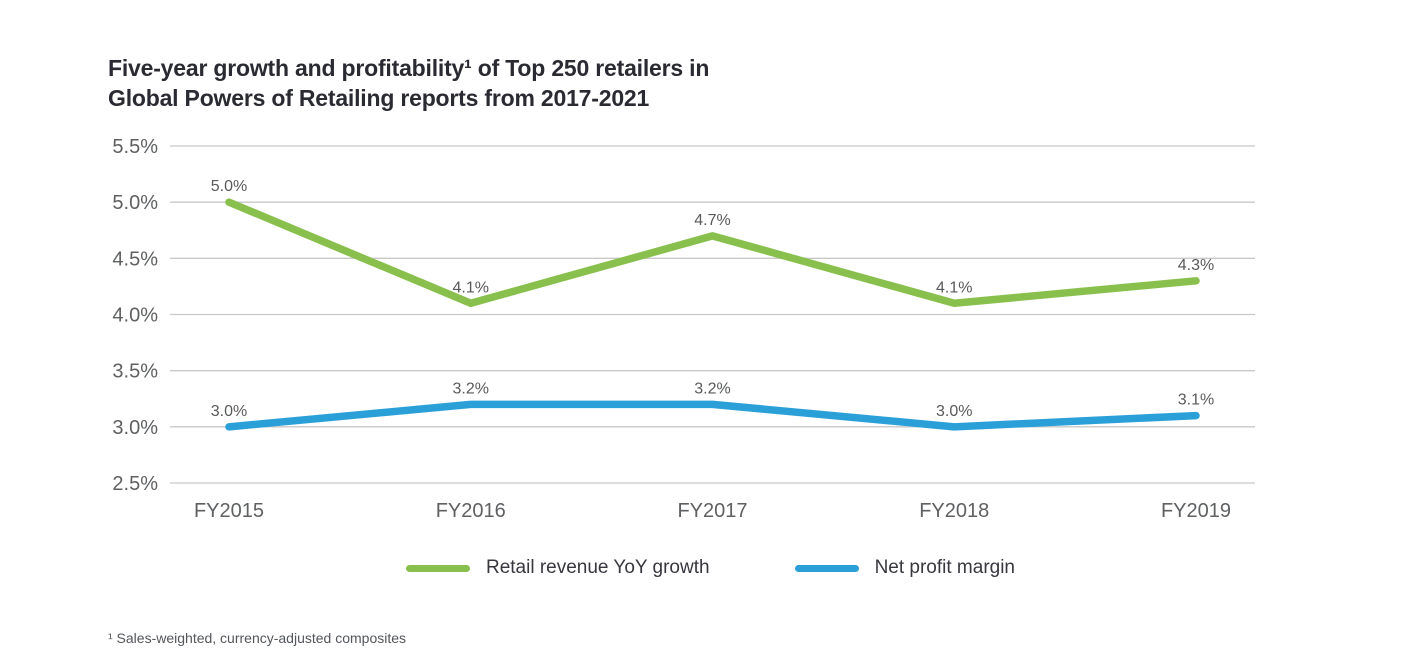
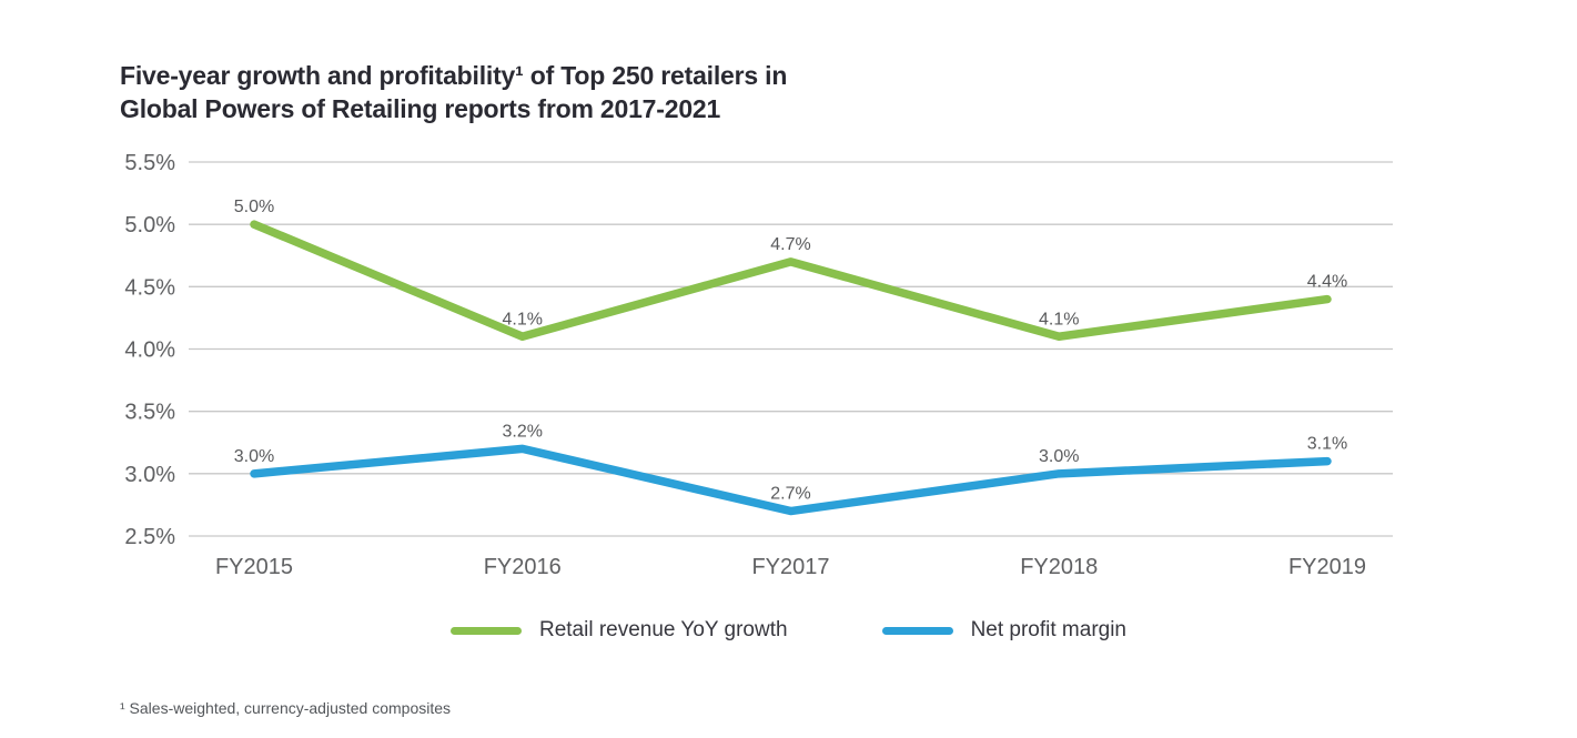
Net profit margin/FY2017: 3.2% -> 2.7%
Retail revenue YoY growth/FY2019: 4.3% -> 4.4%
